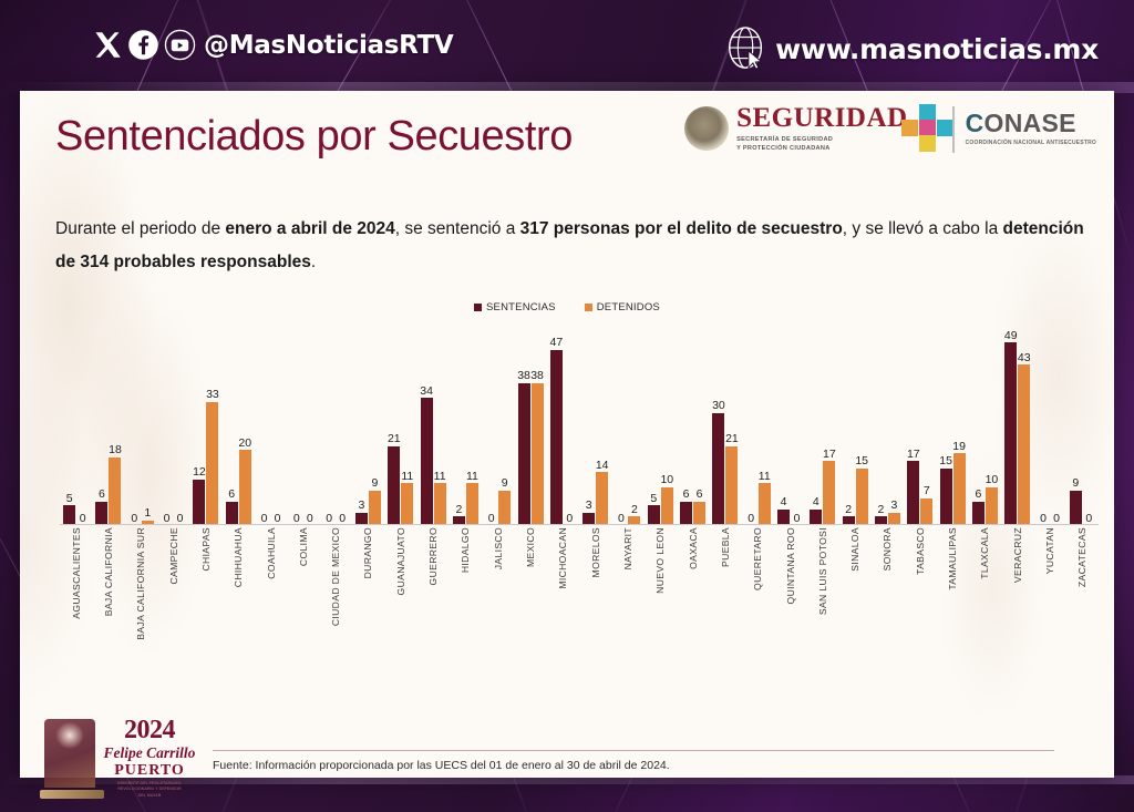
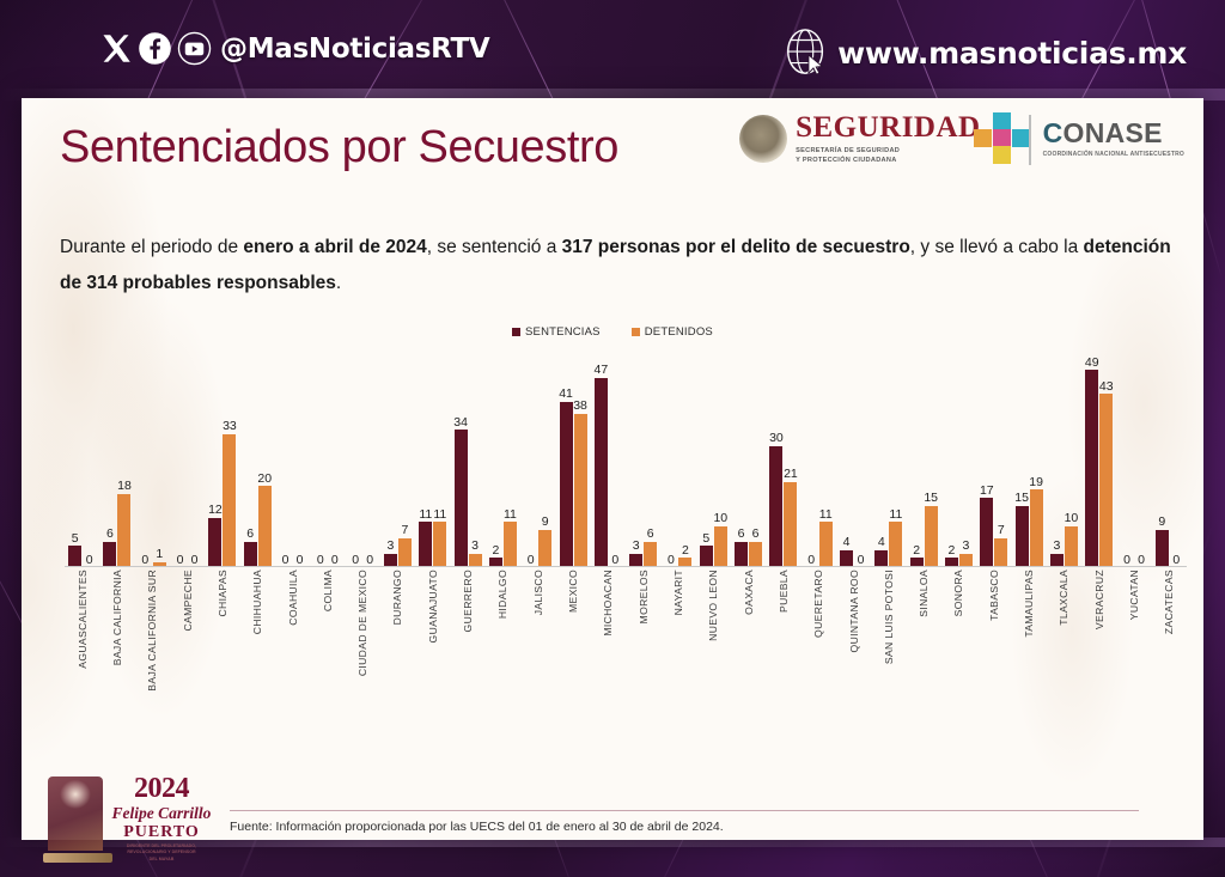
DETENIDOS/DURANGO: 9 -> 7
SENTENCIAS/GUANAJUATO: 21 -> 11
DETENIDOS/GUERRERO: 11 -> 3
SENTENCIAS/MEXICO: 38 -> 41
DETENIDOS/MORELOS: 14 -> 6
DETENIDOS/SAN LUIS POTOSI: 17 -> 11
SENTENCIAS/TLAXCALA: 6 -> 3
